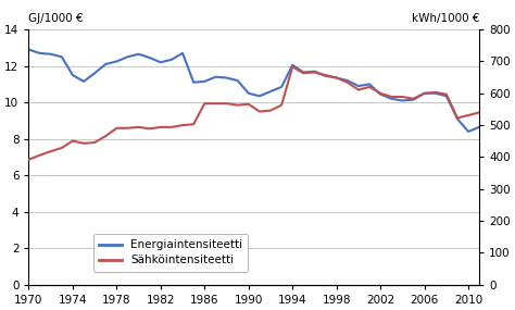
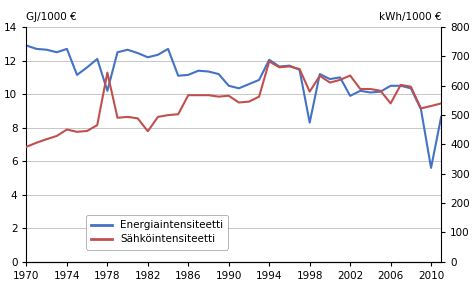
Energiaintensiteetti/1974: 11.5 -> 12.7
Energiaintensiteetti/1978: 12.2 -> 10.2
Sähköintensiteetti/1978: 491 -> 645
Sähköintensiteetti/1982: 494 -> 445
Energiaintensiteetti/1998: 11.3 -> 8.3
Sähköintensiteetti/1998: 649 -> 580
Energiaintensiteetti/2002: 10.4 -> 9.9
Sähköintensiteetti/2002: 600 -> 635
Sähköintensiteetti/2006: 600 -> 540
Energiaintensiteetti/2010: 8.4 -> 5.6
